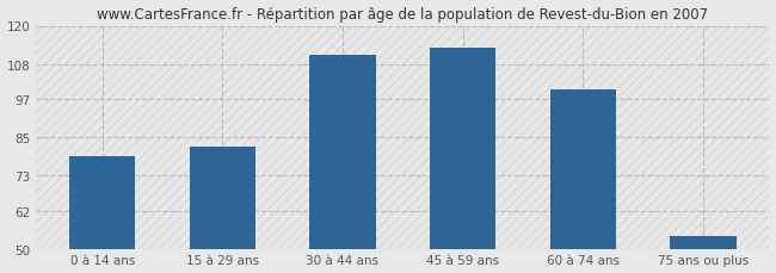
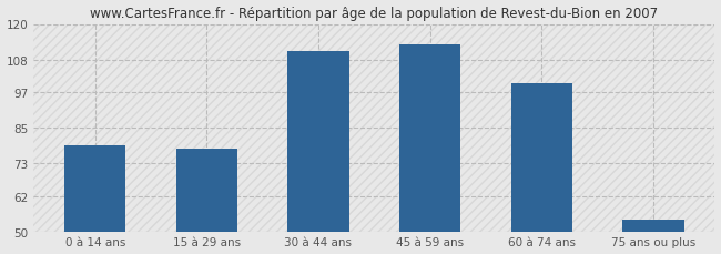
15 à 29 ans: 82 -> 78
